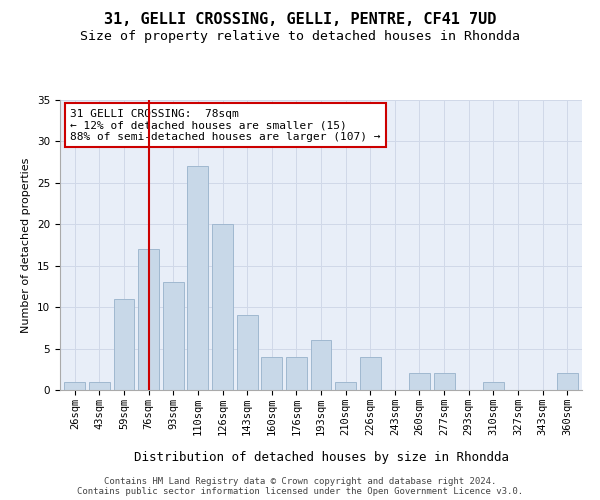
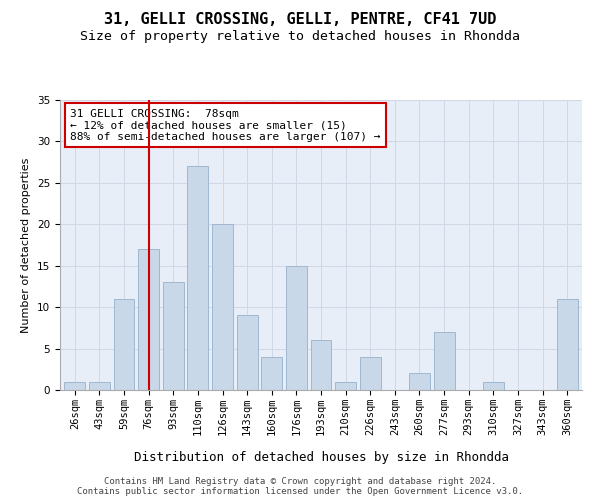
176sqm: 4 -> 15
277sqm: 2 -> 7
360sqm: 2 -> 11
